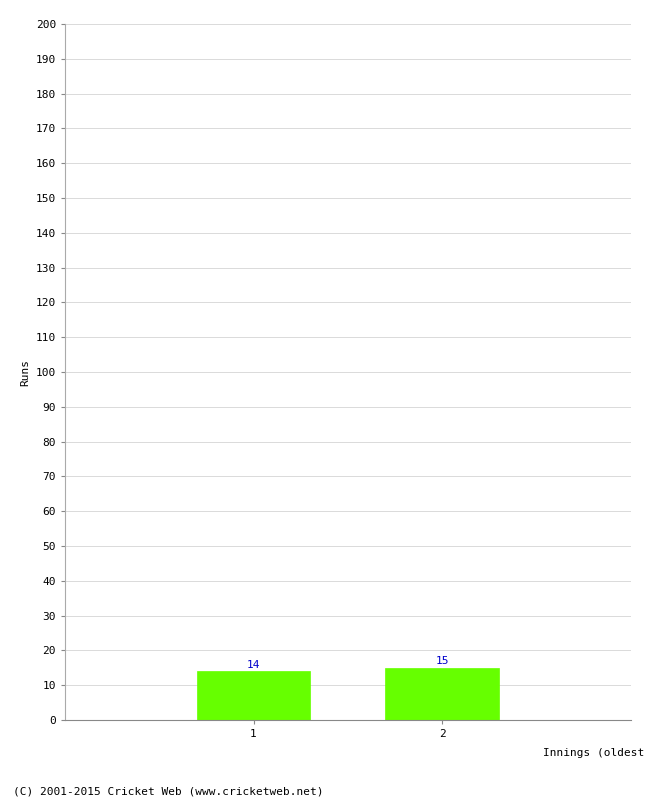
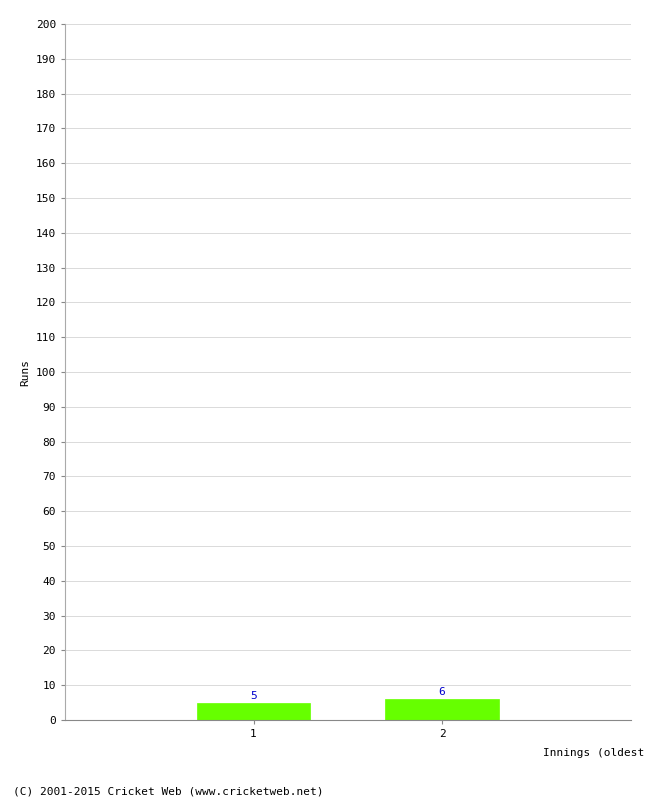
1: 14 -> 5
2: 15 -> 6
